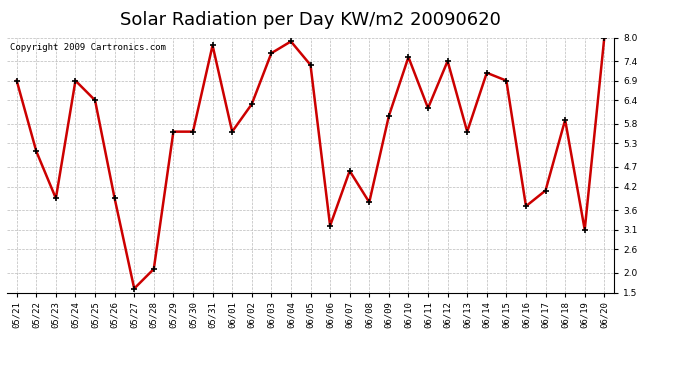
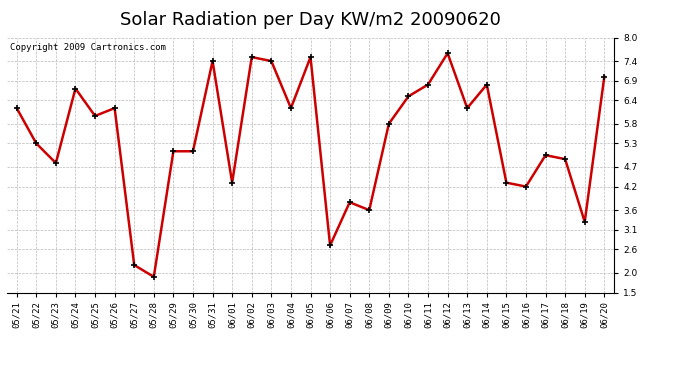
05/21: 6.9 -> 6.2
05/22: 5.1 -> 5.3
05/23: 3.9 -> 4.8
05/24: 6.9 -> 6.7
05/25: 6.4 -> 6.0
05/26: 3.9 -> 6.2
05/27: 1.6 -> 2.2
05/28: 2.1 -> 1.9
05/29: 5.6 -> 5.1
05/30: 5.6 -> 5.1
05/31: 7.8 -> 7.4
06/01: 5.6 -> 4.3
06/02: 6.3 -> 7.5
06/03: 7.6 -> 7.4
06/04: 7.9 -> 6.2
06/05: 7.3 -> 7.5
06/06: 3.2 -> 2.7
06/07: 4.6 -> 3.8
06/08: 3.8 -> 3.6
06/09: 6.0 -> 5.8
06/10: 7.5 -> 6.5
06/11: 6.2 -> 6.8
06/12: 7.4 -> 7.6
06/13: 5.6 -> 6.2
06/14: 7.1 -> 6.8
06/15: 6.9 -> 4.3
06/16: 3.7 -> 4.2
06/17: 4.1 -> 5.0
06/18: 5.9 -> 4.9
06/19: 3.1 -> 3.3
06/20: 8.0 -> 7.0
